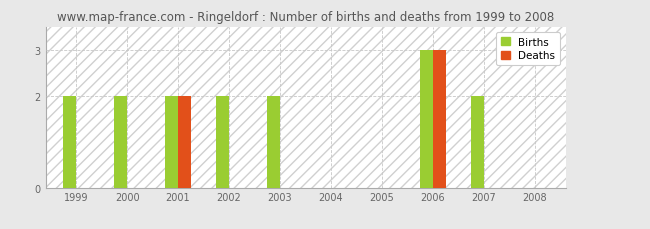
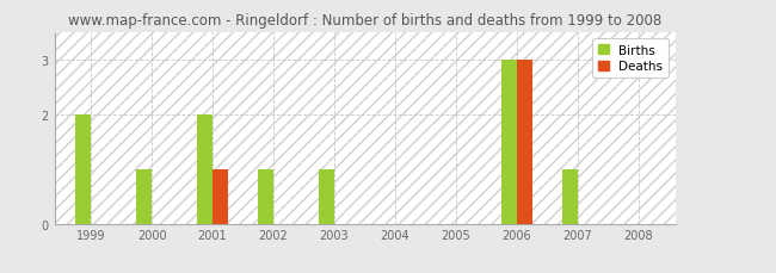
Births/2000: 2 -> 1
Deaths/2001: 2 -> 1
Births/2002: 2 -> 1
Births/2003: 2 -> 1
Births/2007: 2 -> 1
